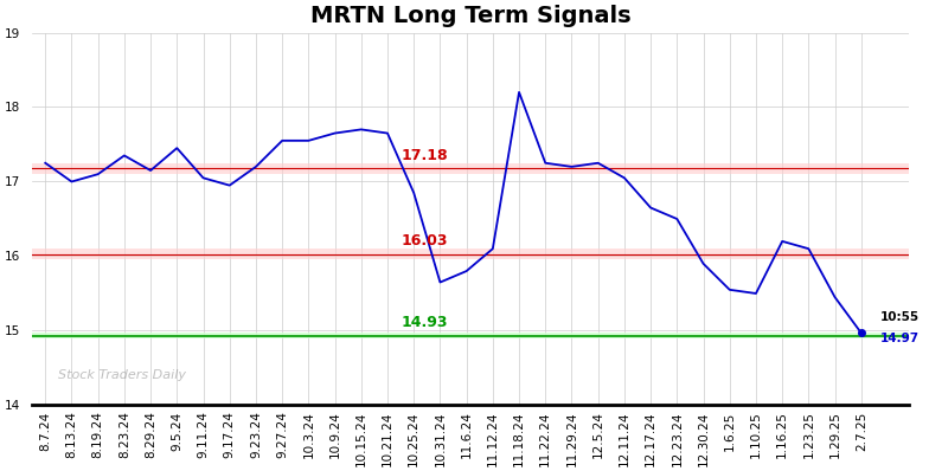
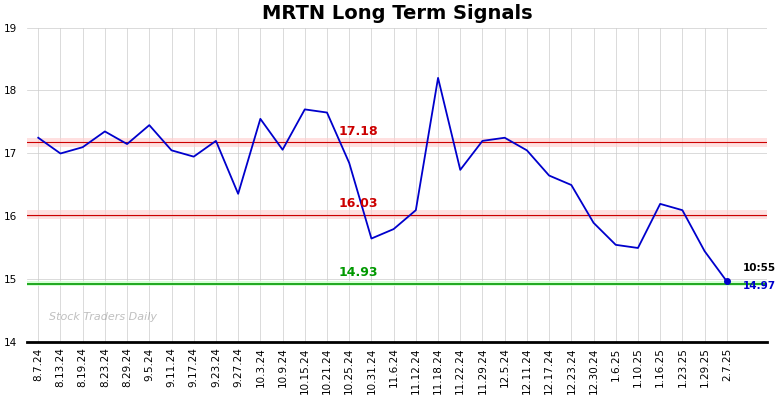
9.27.24: 17.55 -> 16.36
10.9.24: 17.65 -> 17.06
11.22.24: 17.25 -> 16.74
